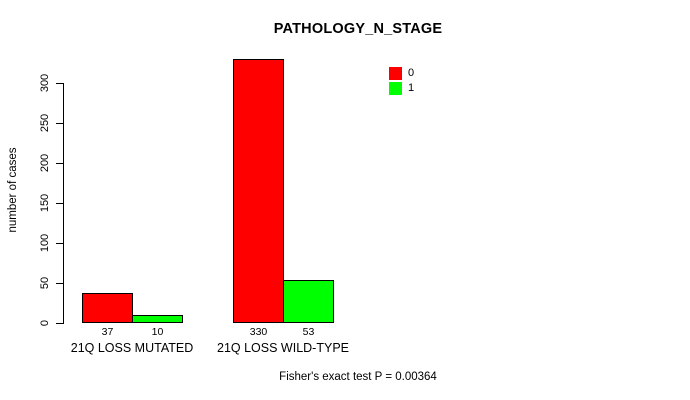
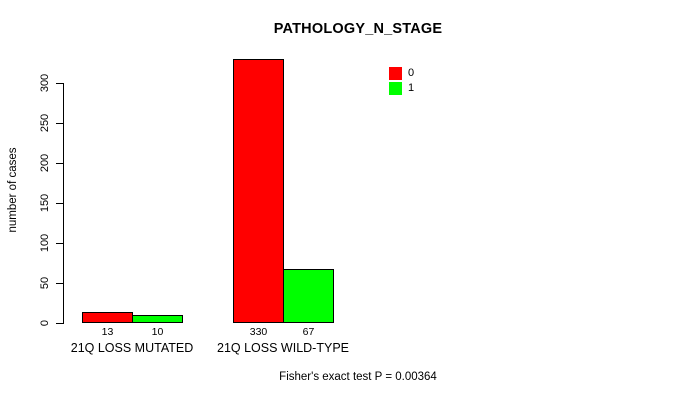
0/21Q LOSS MUTATED: 37 -> 13
1/21Q LOSS WILD-TYPE: 53 -> 67
